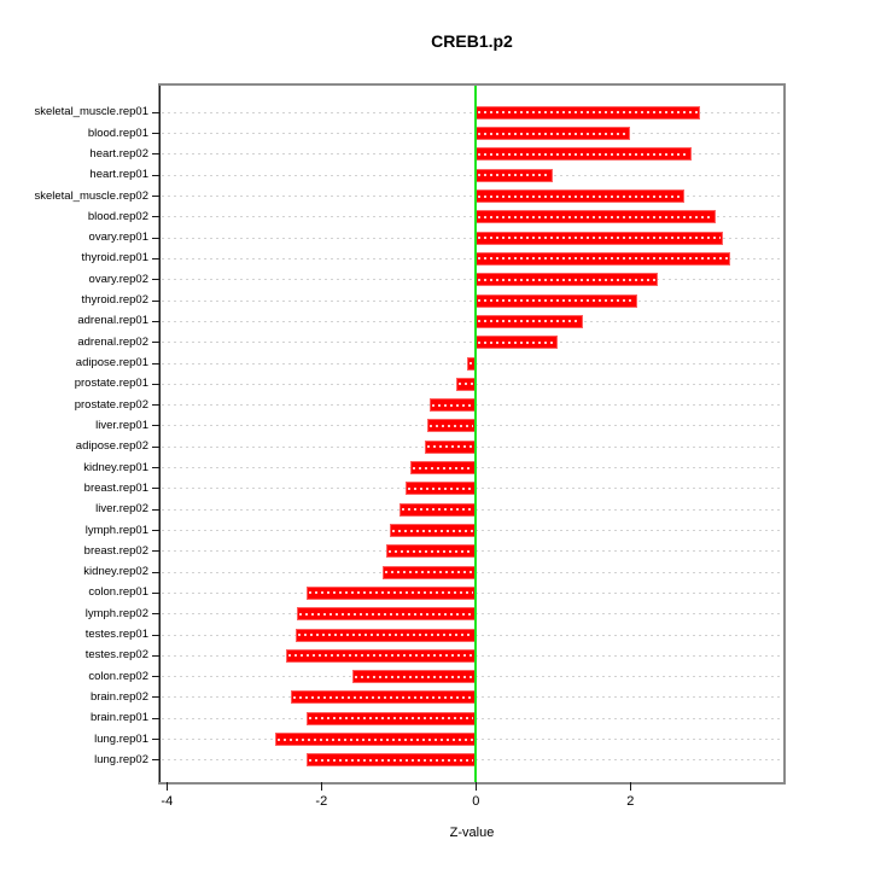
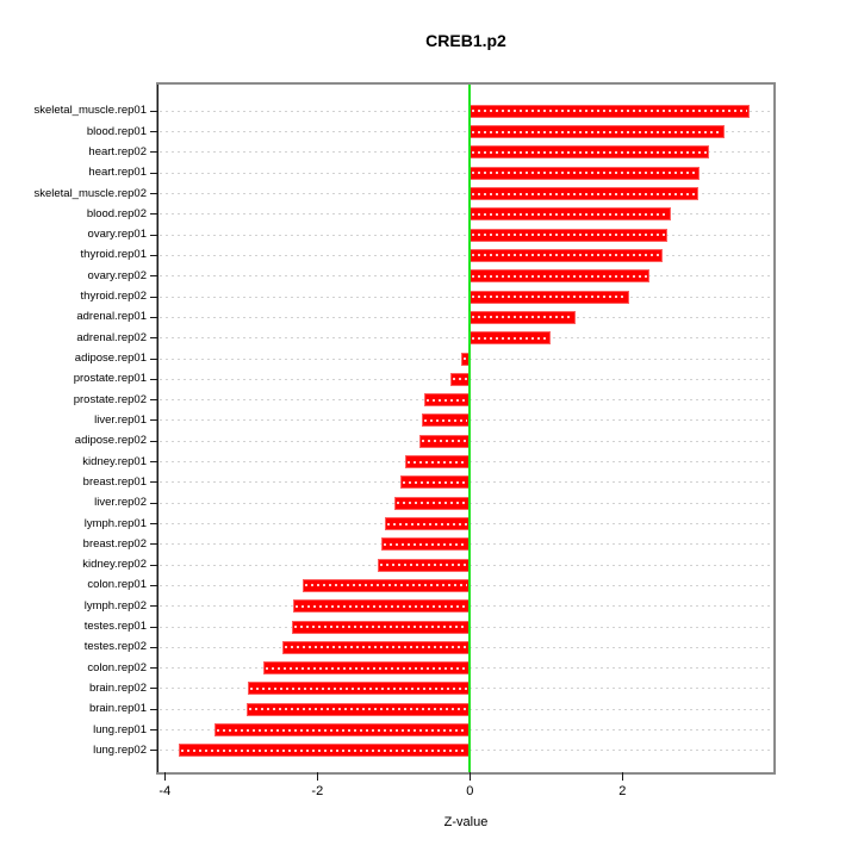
skeletal_muscle.rep01: 2.9 -> 3.7
blood.rep01: 2.0 -> 3.3
heart.rep02: 2.8 -> 3.1
heart.rep01: 1.0 -> 3.0
skeletal_muscle.rep02: 2.7 -> 3.0
blood.rep02: 3.1 -> 2.6
ovary.rep01: 3.2 -> 2.6
thyroid.rep01: 3.3 -> 2.5
colon.rep02: -1.6 -> -2.7
brain.rep02: -2.4 -> -2.9
brain.rep01: -2.2 -> -2.9
lung.rep01: -2.6 -> -3.4
lung.rep02: -2.2 -> -3.8
